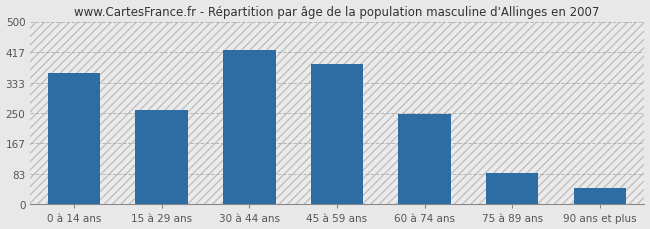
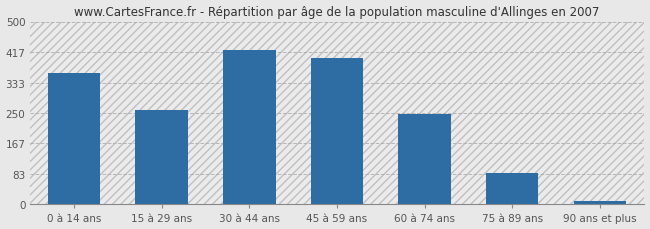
45 à 59 ans: 385 -> 400
90 ans et plus: 45 -> 10
